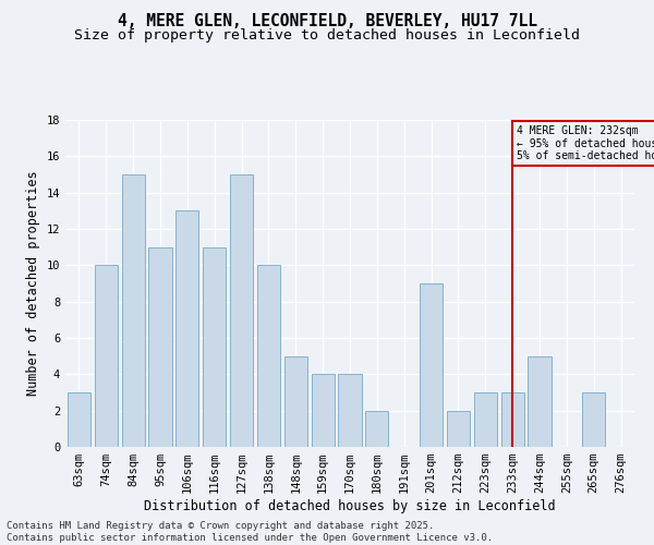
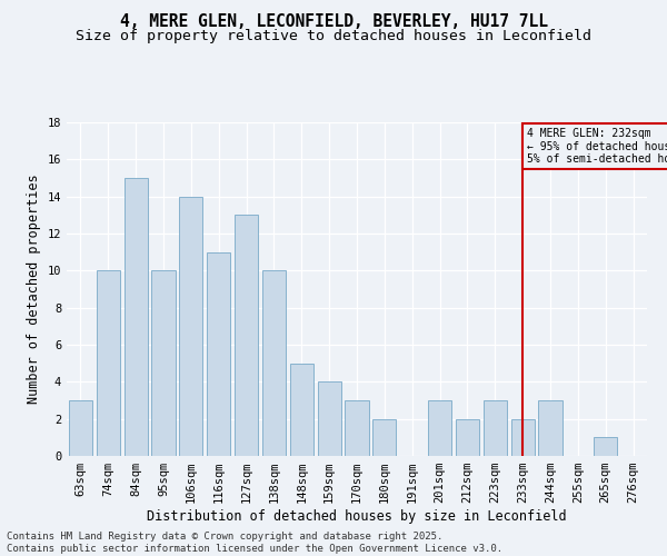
95sqm: 11 -> 10
106sqm: 13 -> 14
127sqm: 15 -> 13
170sqm: 4 -> 3
201sqm: 9 -> 3
233sqm: 3 -> 2
244sqm: 5 -> 3
265sqm: 3 -> 1
